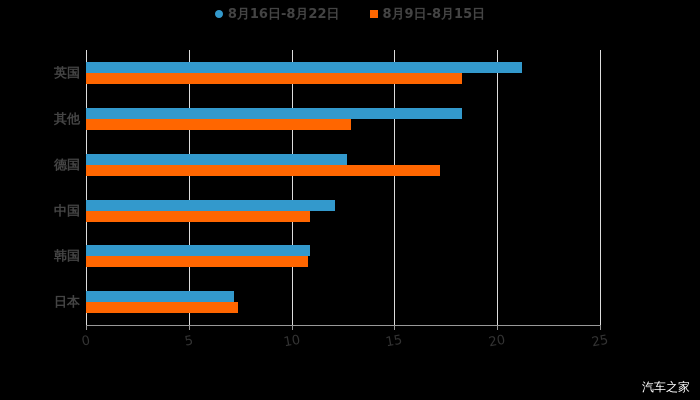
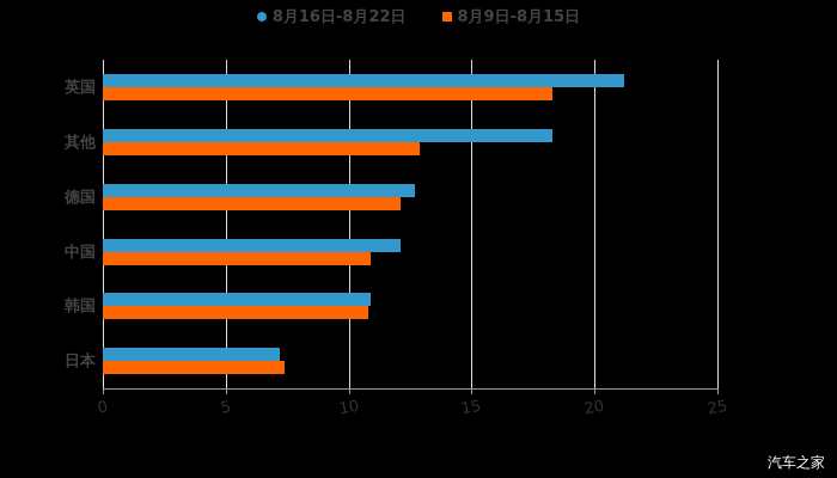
8月9日-8月15日/德国: 17.2 -> 12.1
